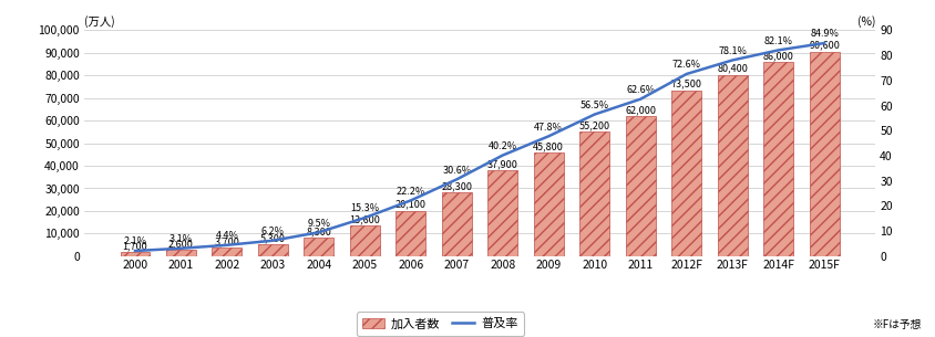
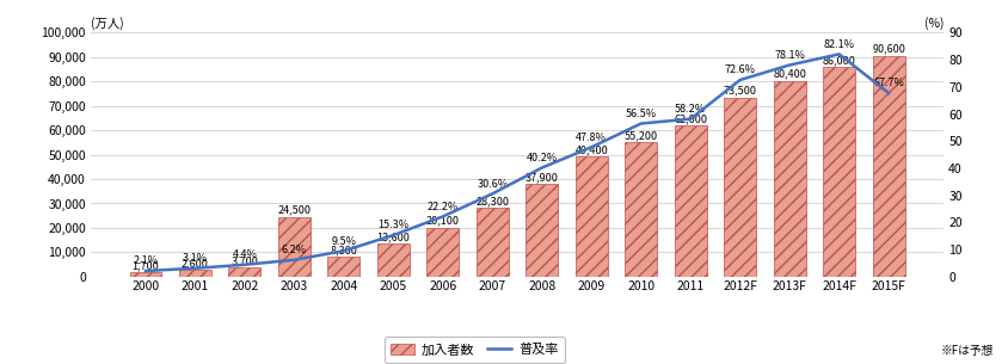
加入者数/2003: 5,300 -> 24,500
加入者数/2009: 45,800 -> 49,400
普及率/2011: 62.6% -> 58.2%
普及率/2015F: 84.9% -> 67.7%
